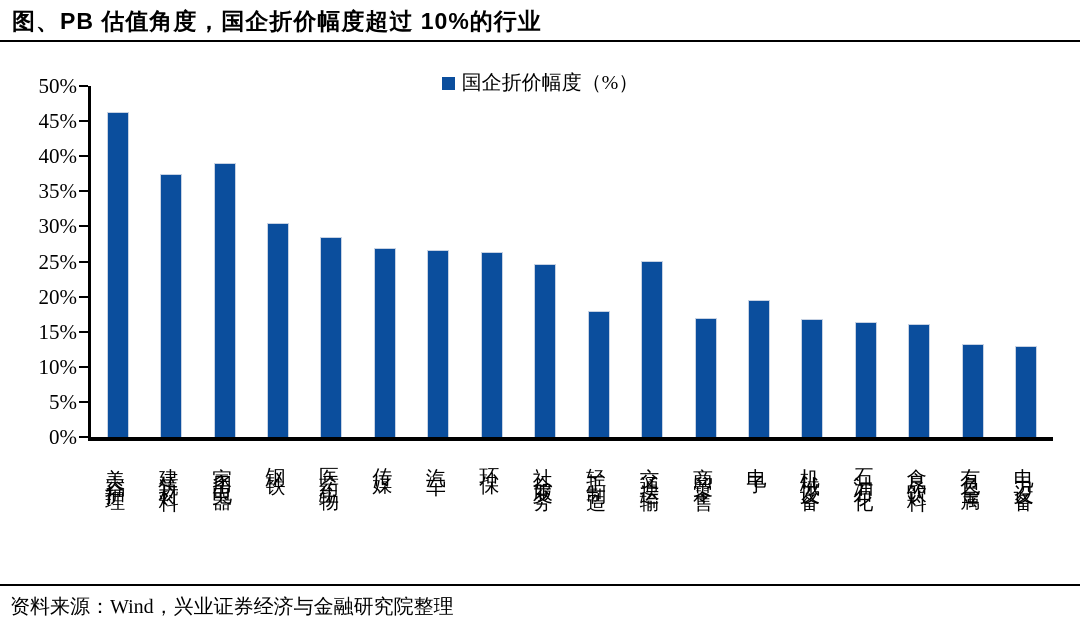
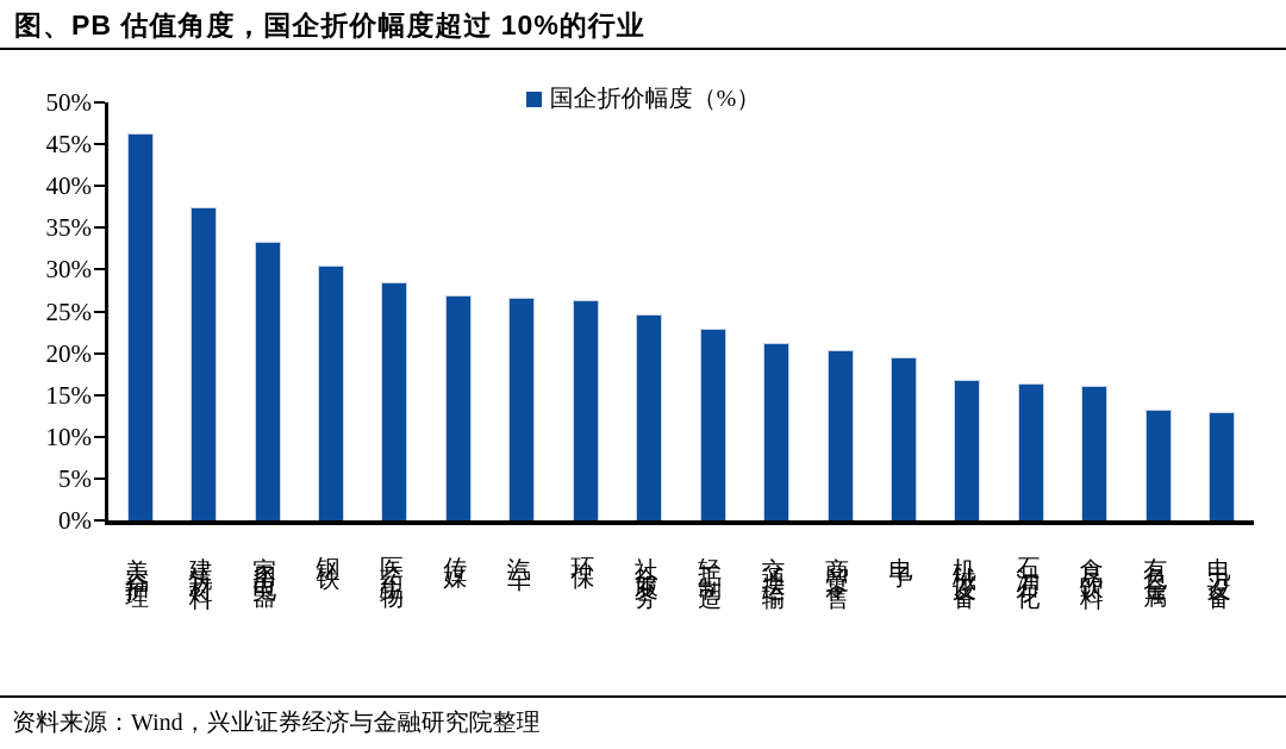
家用电器: 39% -> 33%
轻工制造: 18% -> 23%
交通运输: 25% -> 21%
商贸零售: 17% -> 20%
